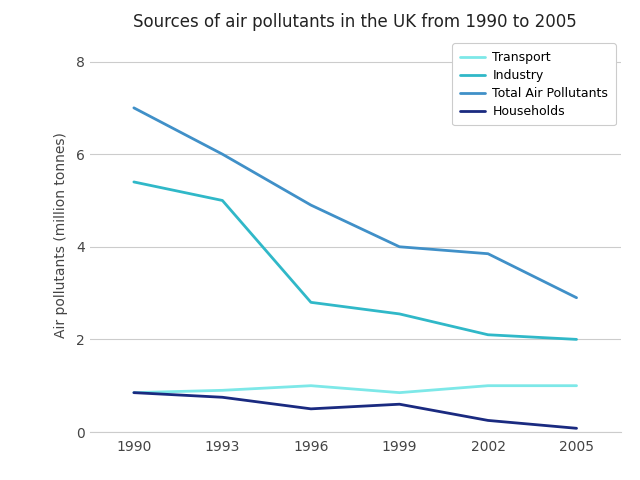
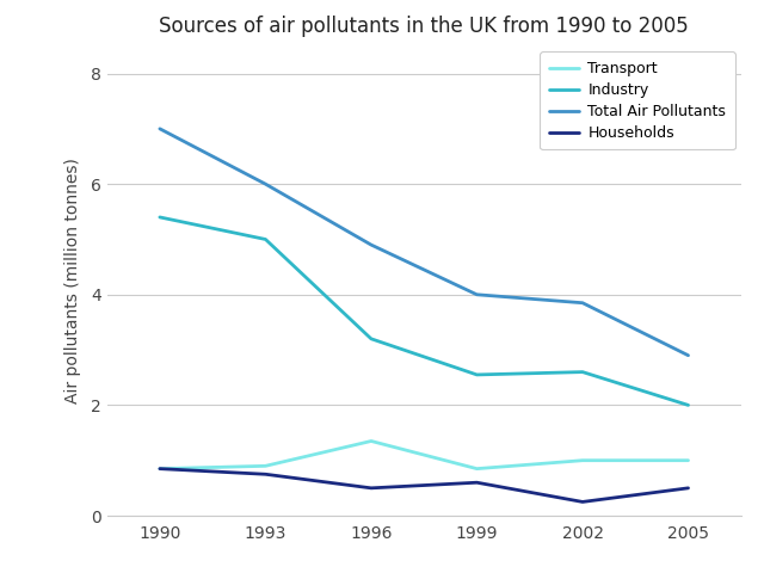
Transport/1996: 1.00 -> 1.35
Industry/1996: 2.80 -> 3.20
Industry/2002: 2.10 -> 2.60
Households/2005: 0.08 -> 0.50
